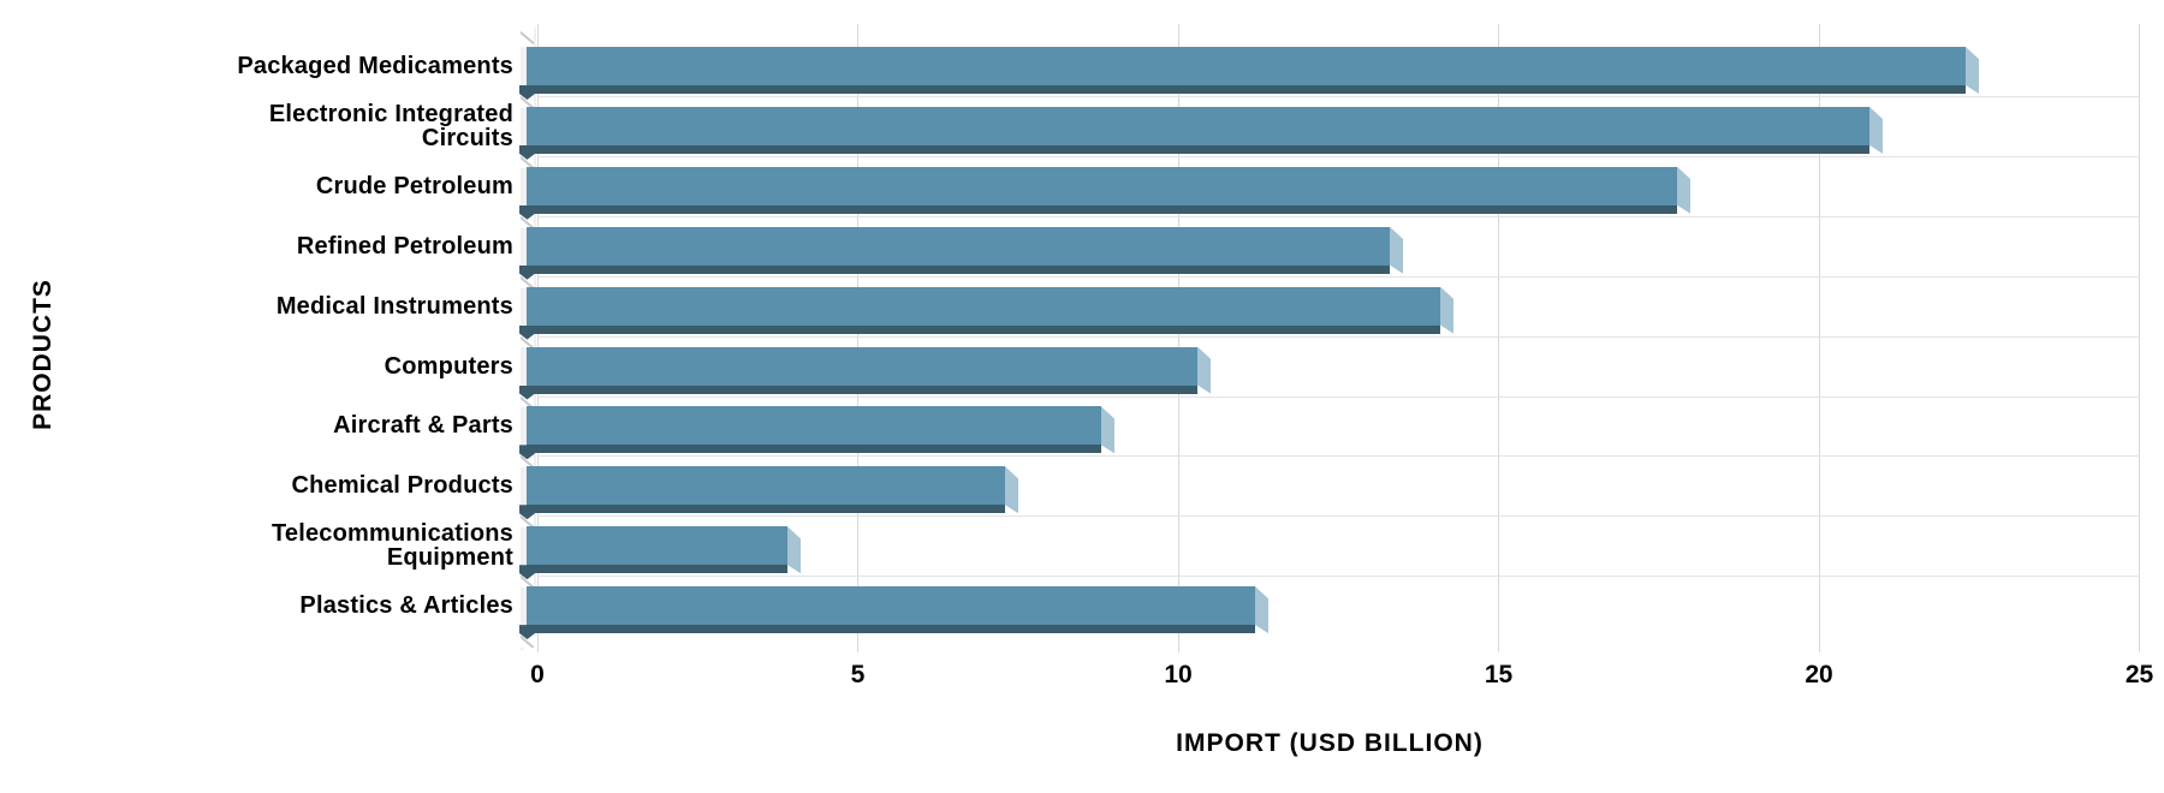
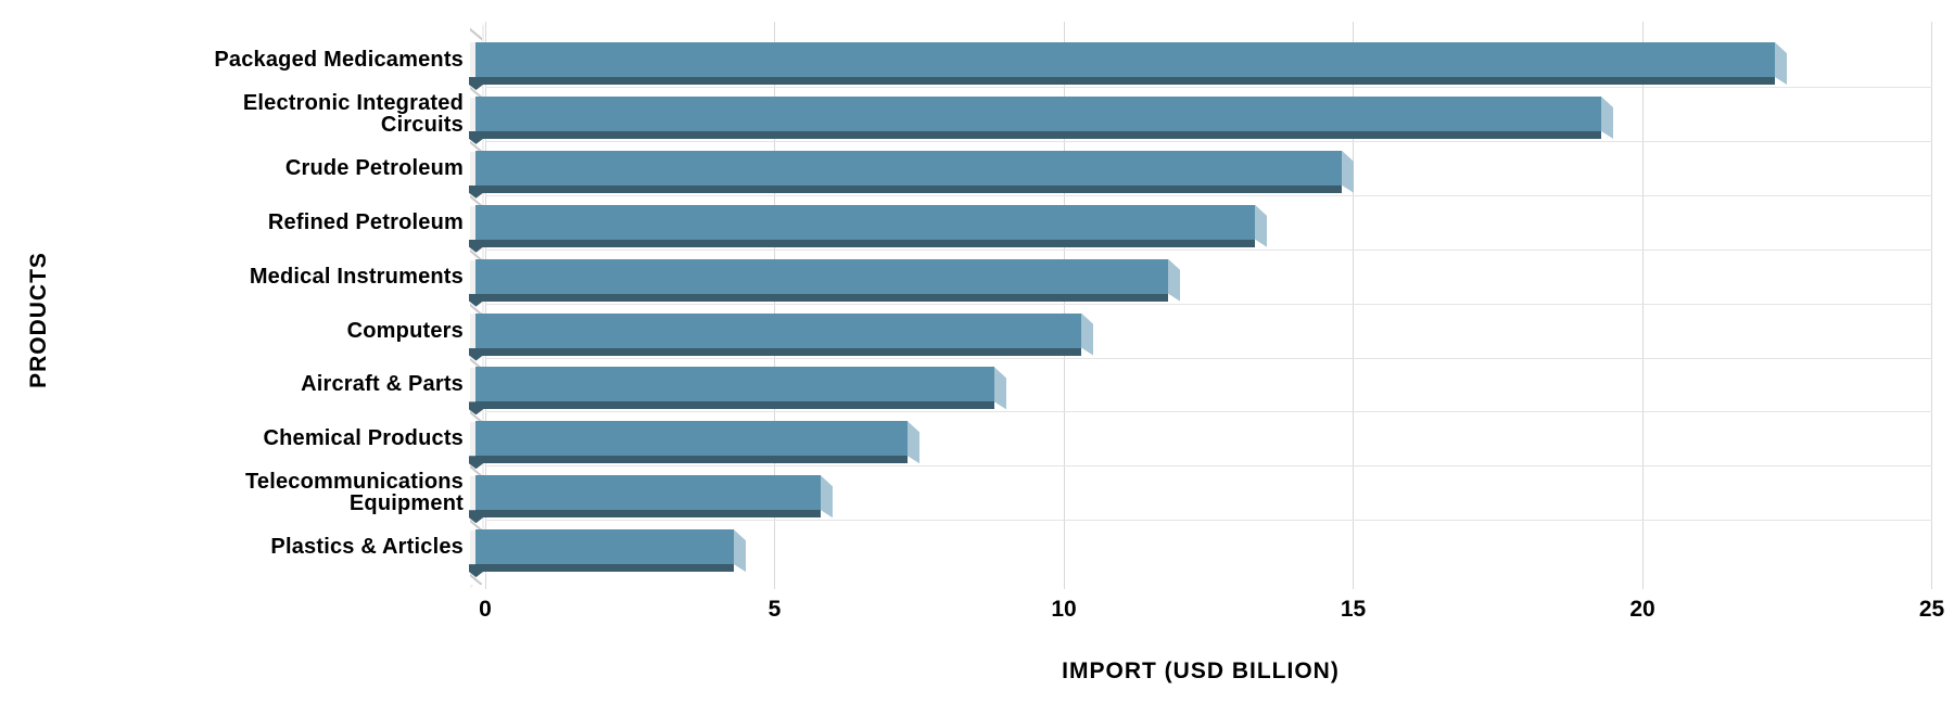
Electronic Integrated Circuits: 21.0 -> 19.5
Crude Petroleum: 18.0 -> 15.0
Medical Instruments: 14.3 -> 12.0
Telecommunications Equipment: 4.1 -> 6.0
Plastics & Articles: 11.4 -> 4.5
